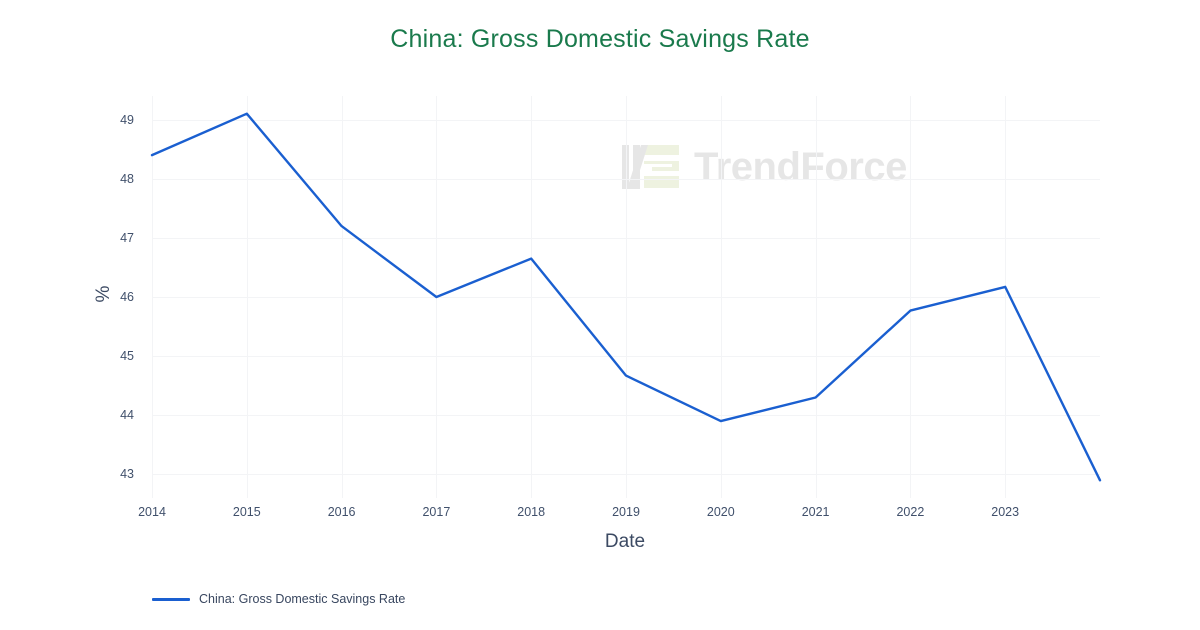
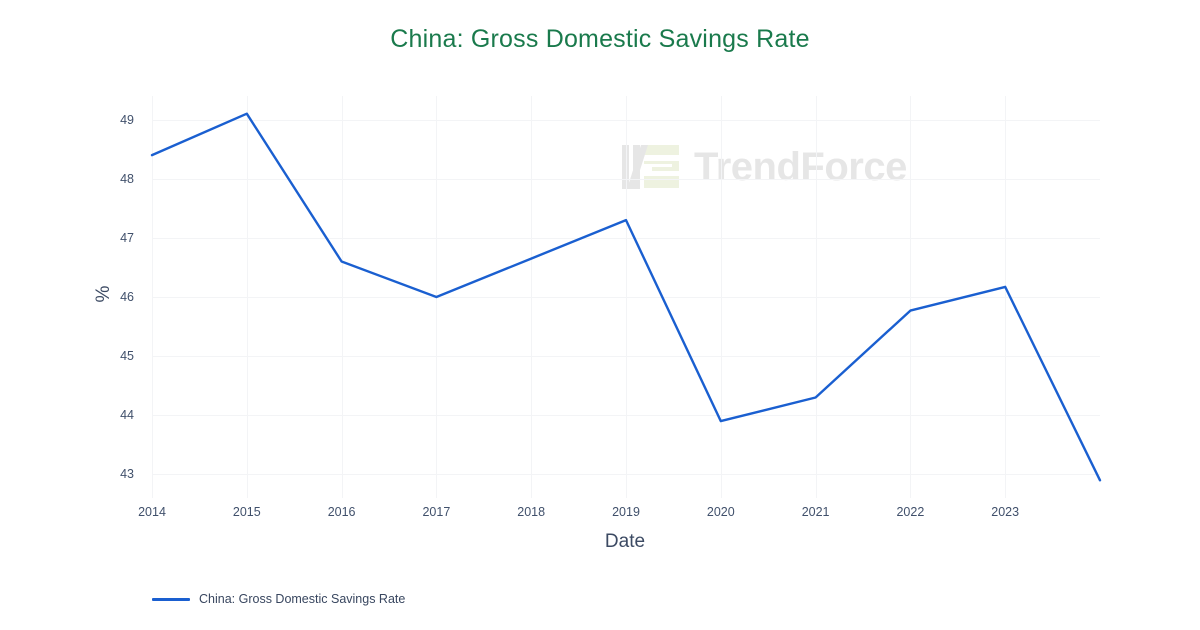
2016: 47.2 -> 46.6
2019: 44.7 -> 47.3
